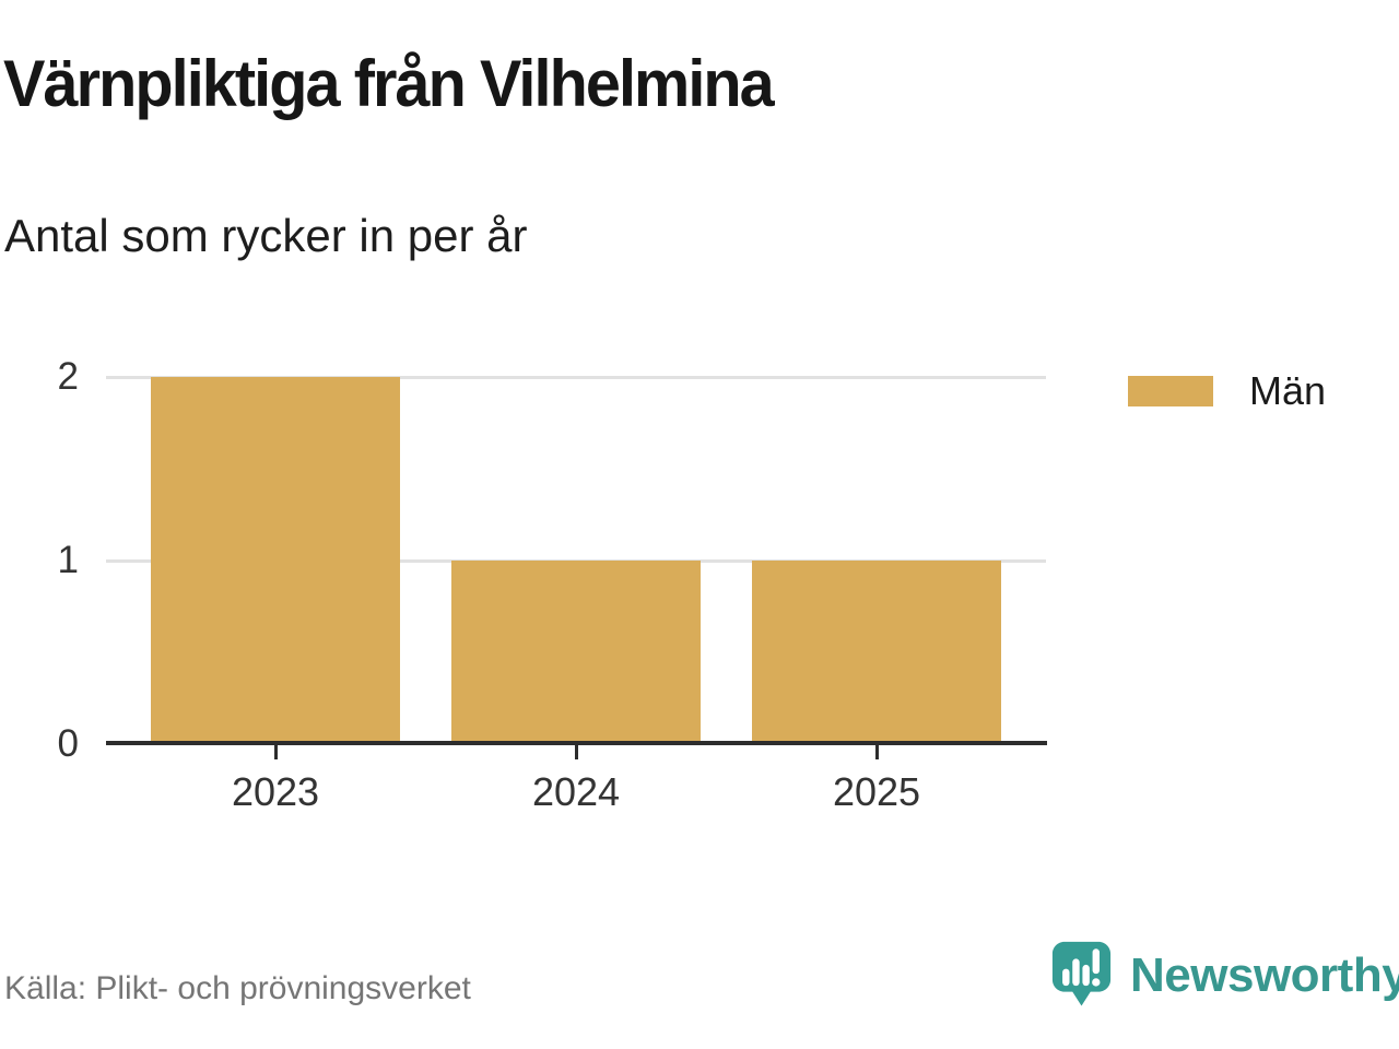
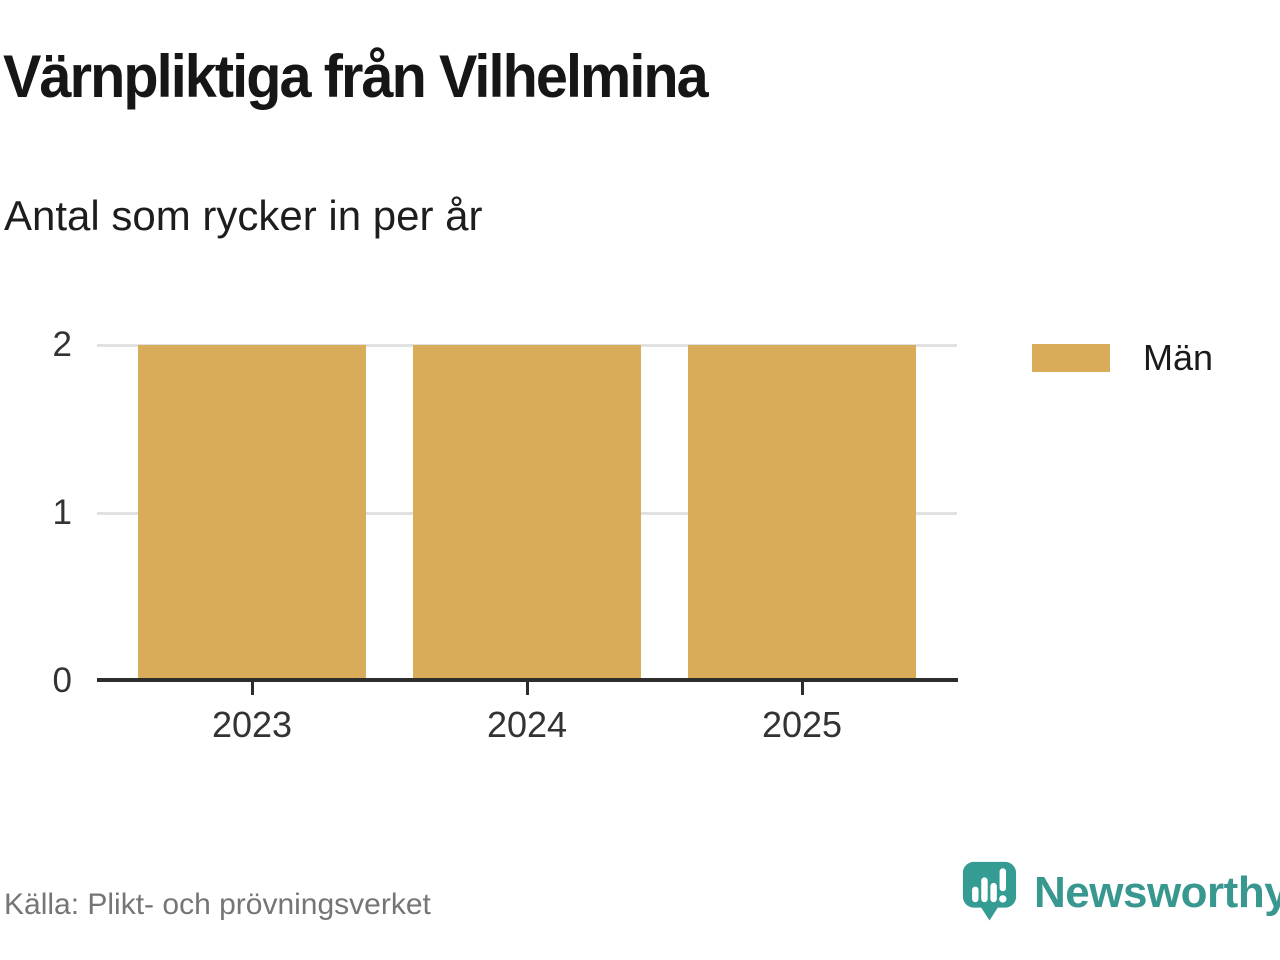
2024: 1 -> 2
2025: 1 -> 2
